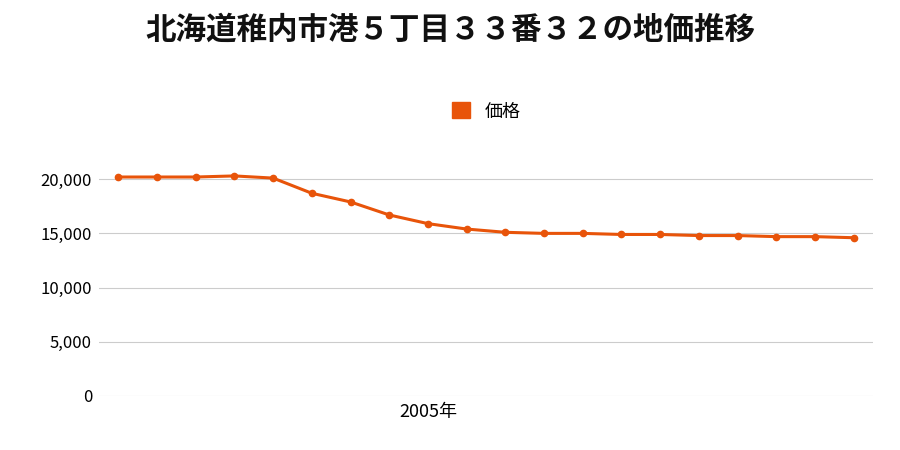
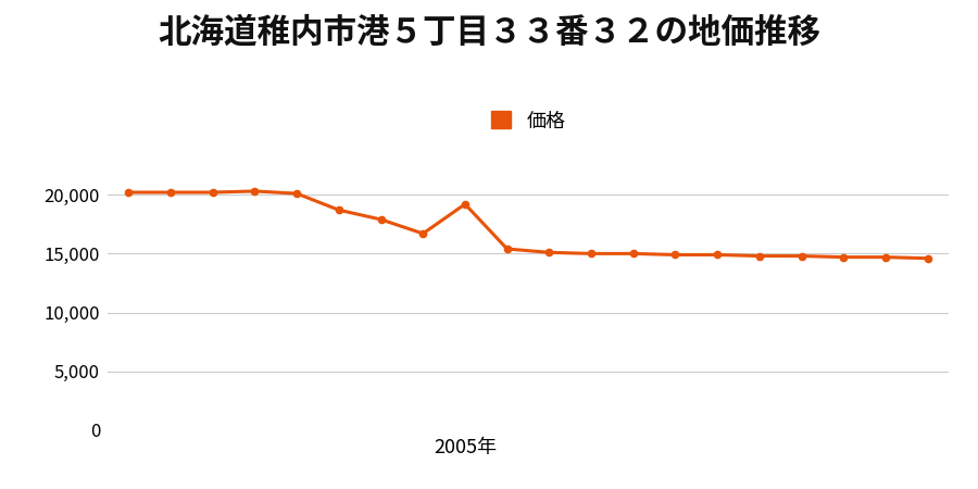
2005年: 15,900 -> 19,200
